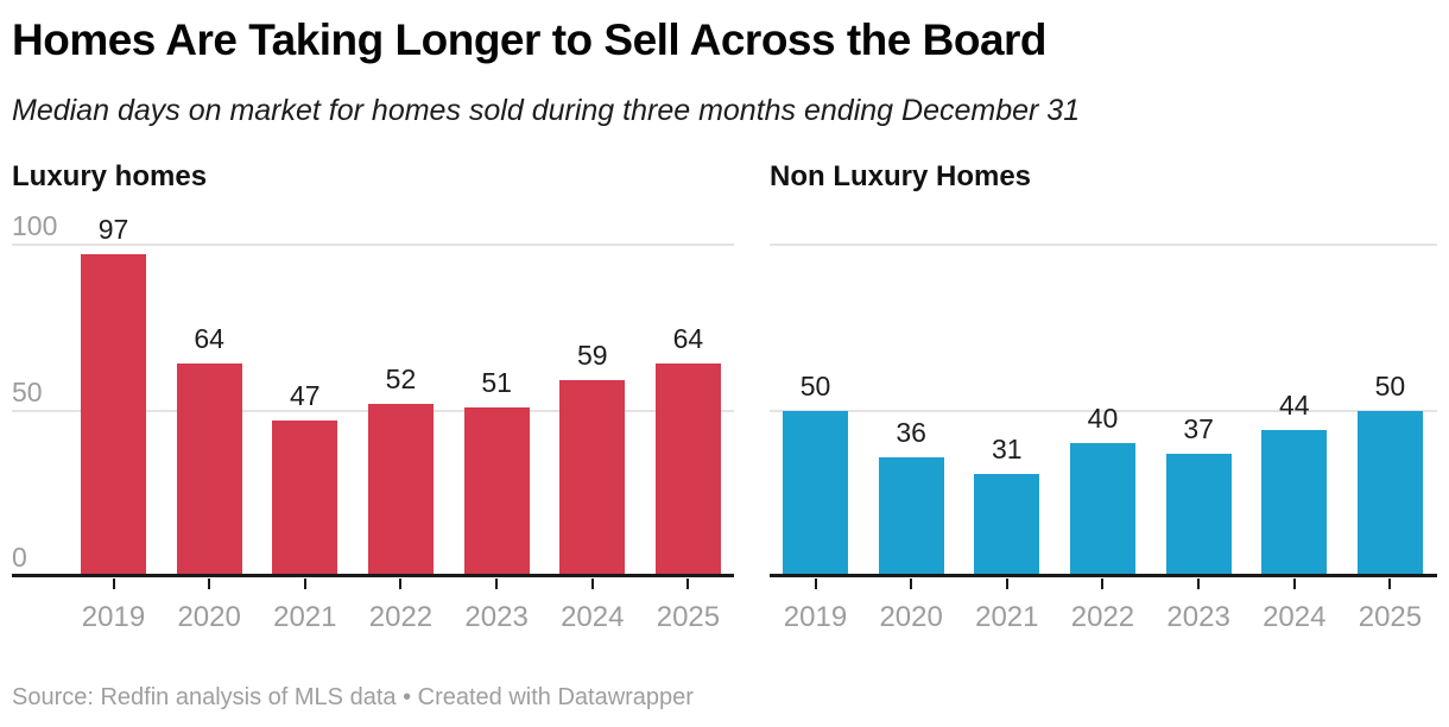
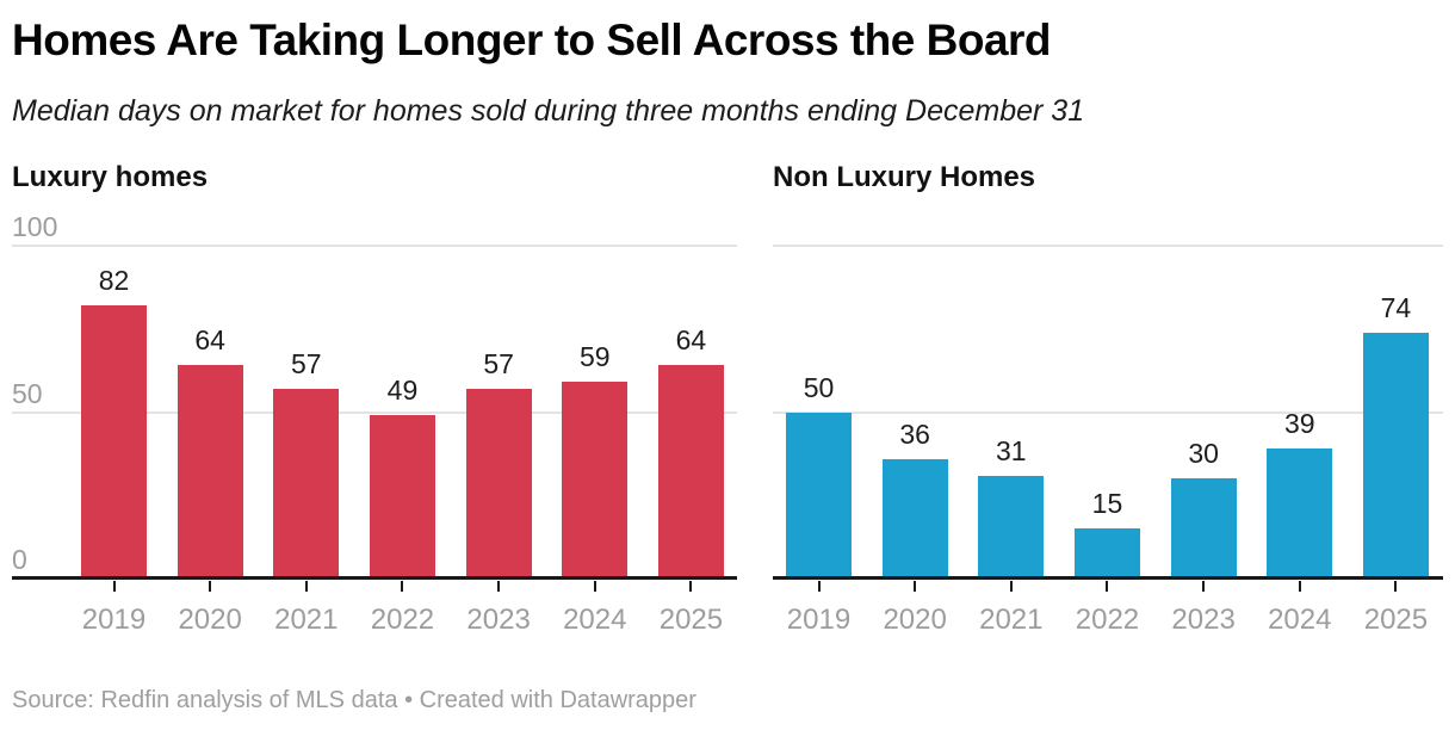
Luxury homes/2019: 97 -> 82
Luxury homes/2021: 47 -> 57
Luxury homes/2022: 52 -> 49
Luxury homes/2023: 51 -> 57
Non Luxury Homes/2022: 40 -> 15
Non Luxury Homes/2023: 37 -> 30
Non Luxury Homes/2024: 44 -> 39
Non Luxury Homes/2025: 50 -> 74
